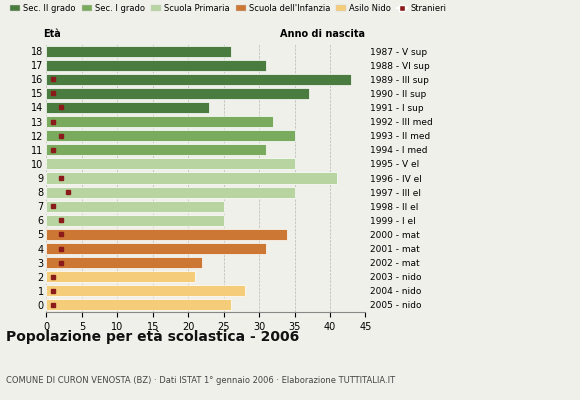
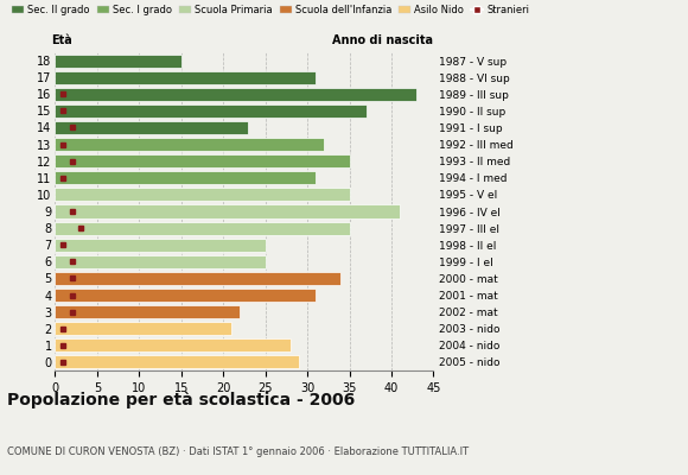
18: 26 -> 15
0: 26 -> 29
